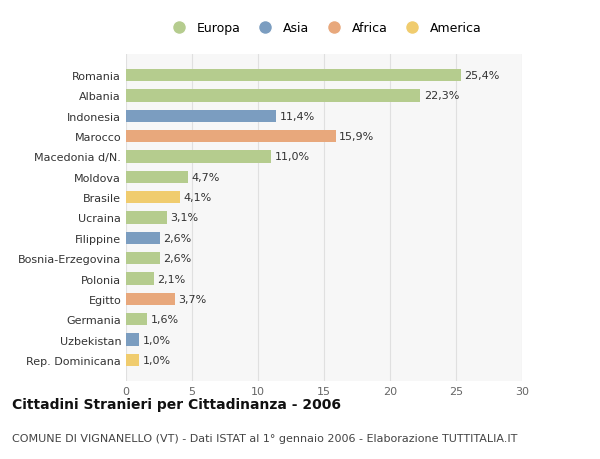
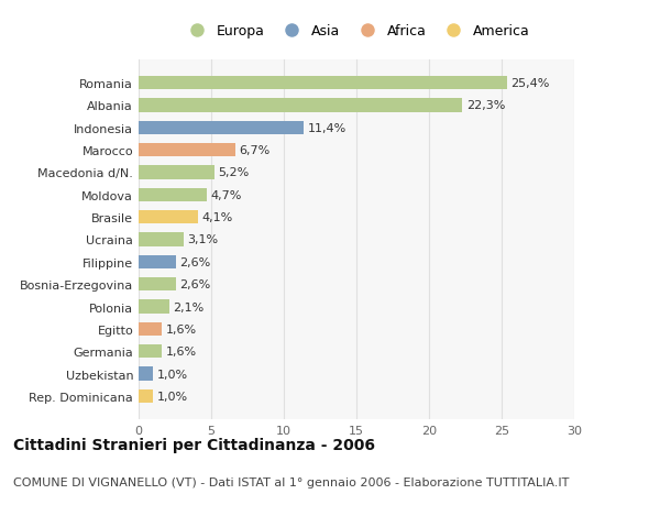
Marocco: 15,9% -> 6,7%
Macedonia d/N.: 11,0% -> 5,2%
Egitto: 3,7% -> 1,6%
